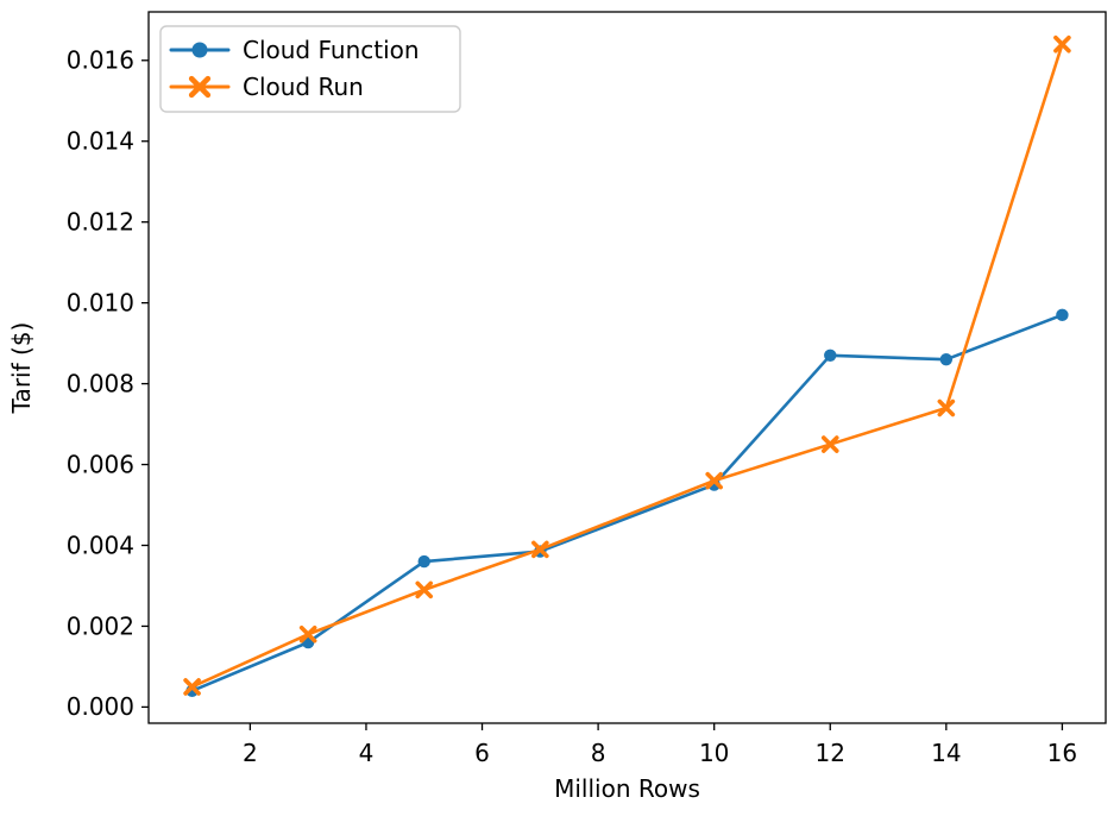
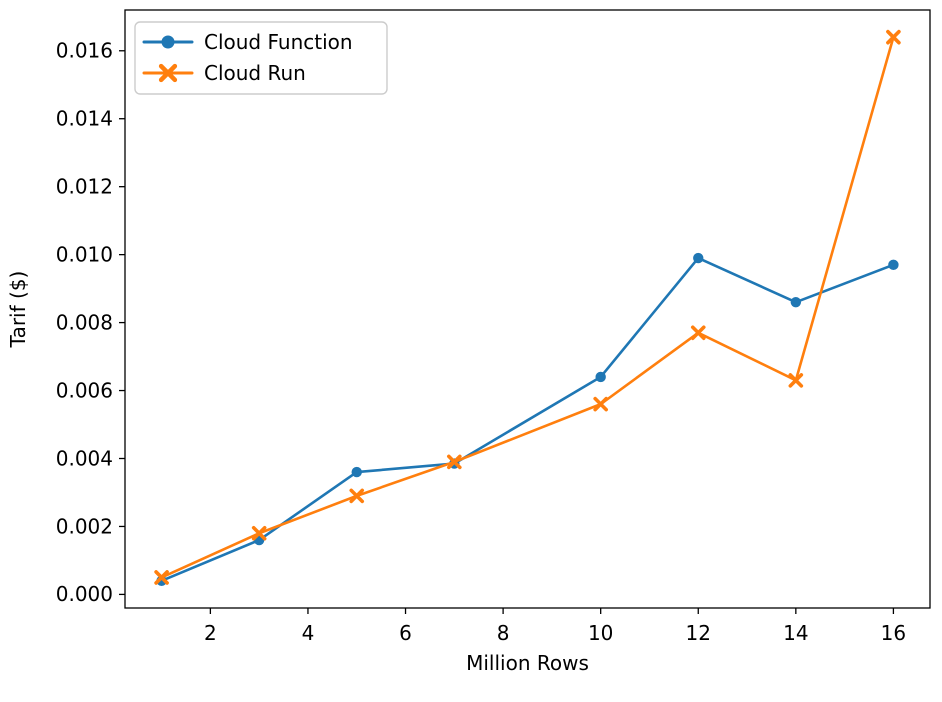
Cloud Function/10: 0.0055 -> 0.0064
Cloud Function/12: 0.0087 -> 0.0099
Cloud Run/12: 0.0065 -> 0.0077
Cloud Run/14: 0.0074 -> 0.0063
